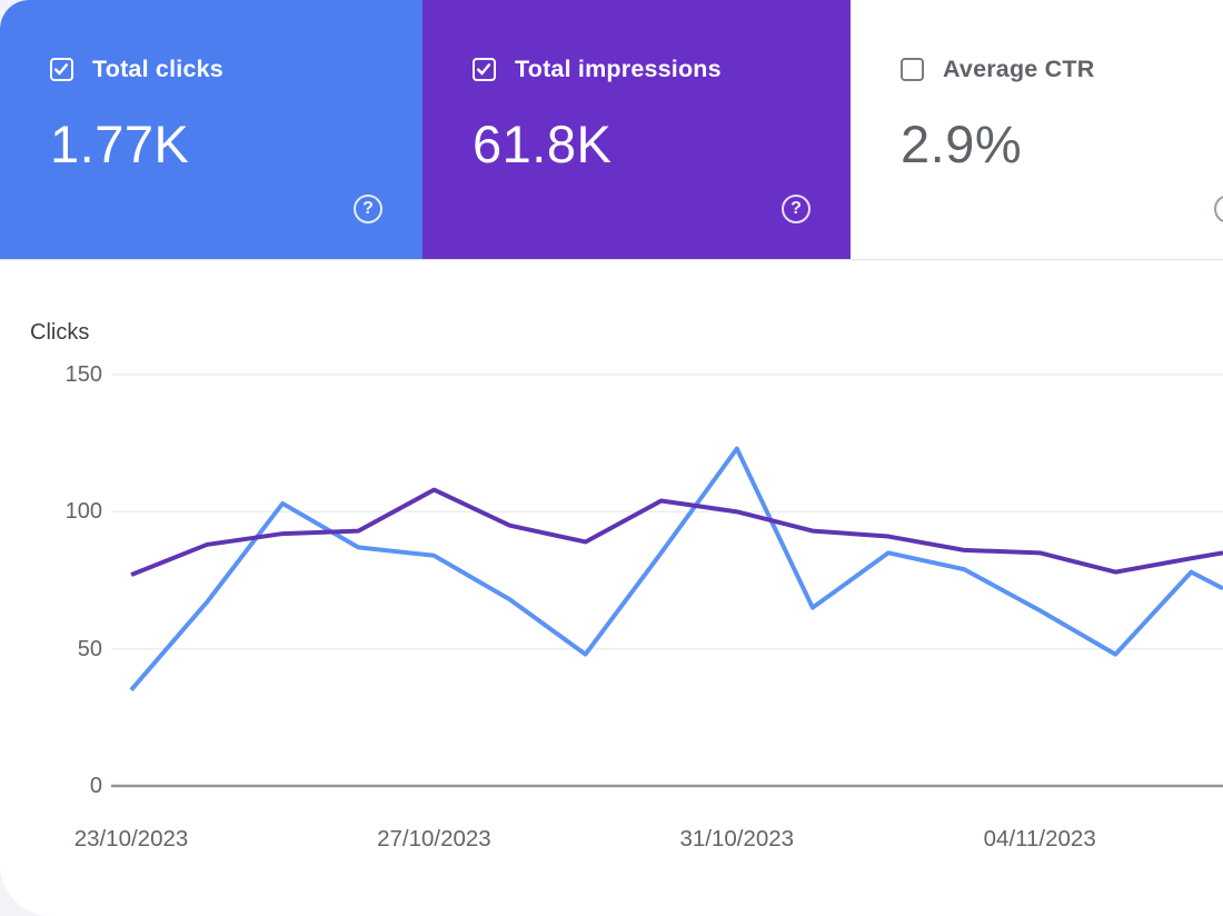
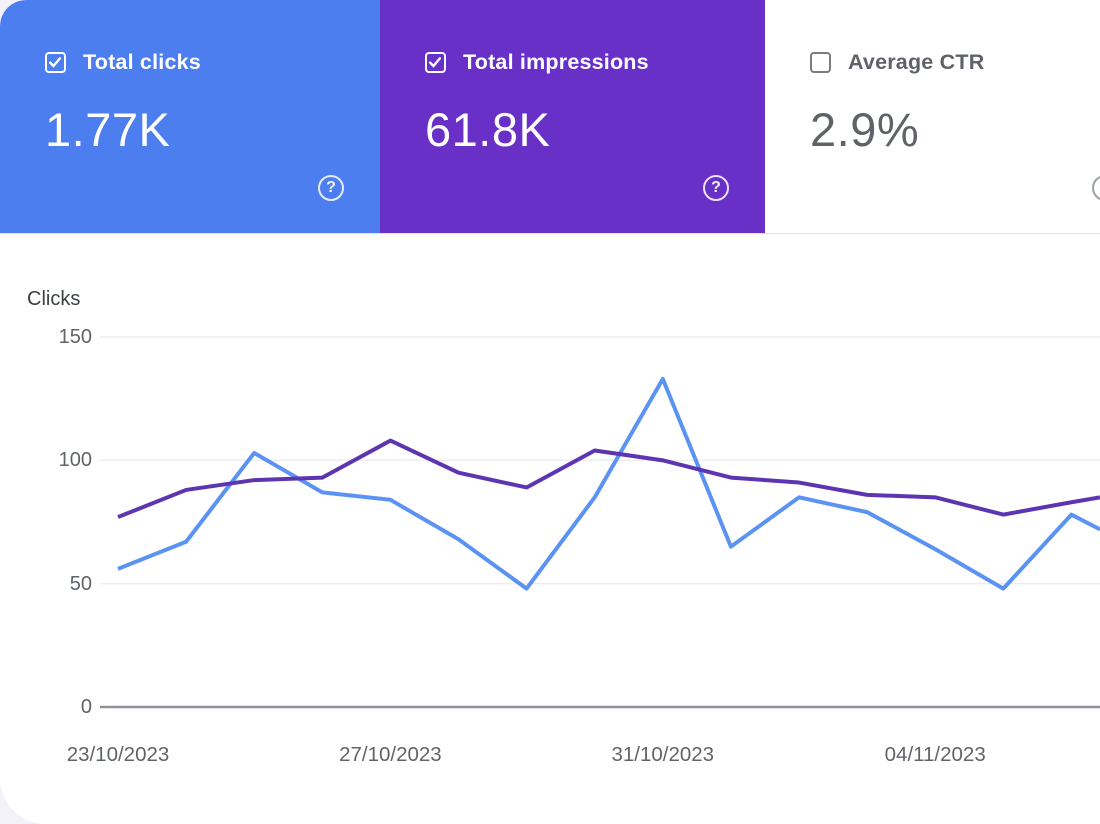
Total clicks/23/10/2023: 35 -> 56
Total clicks/31/10/2023: 123 -> 133
